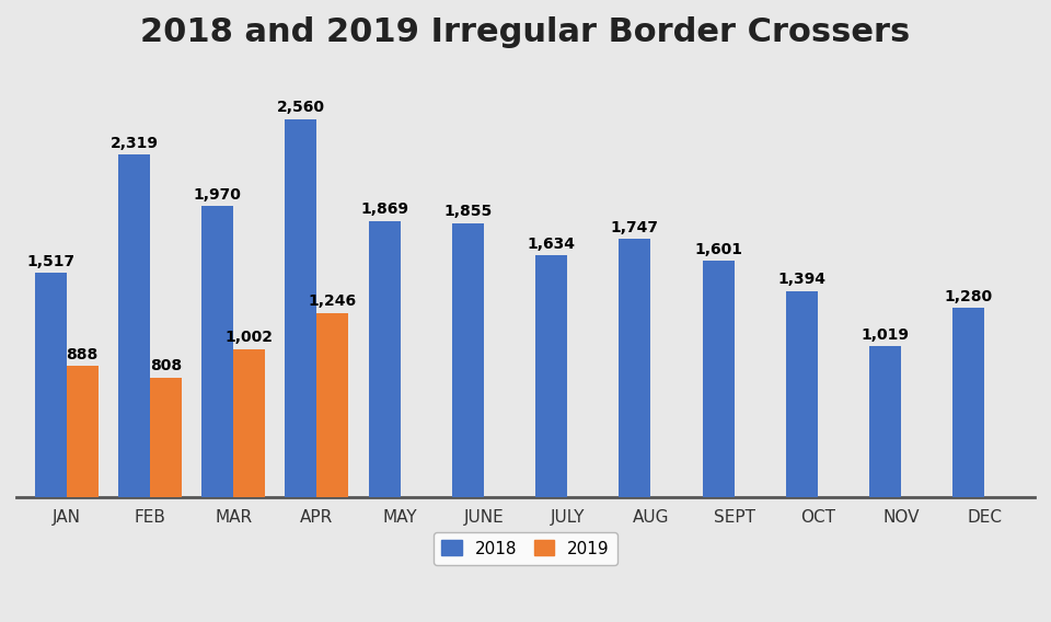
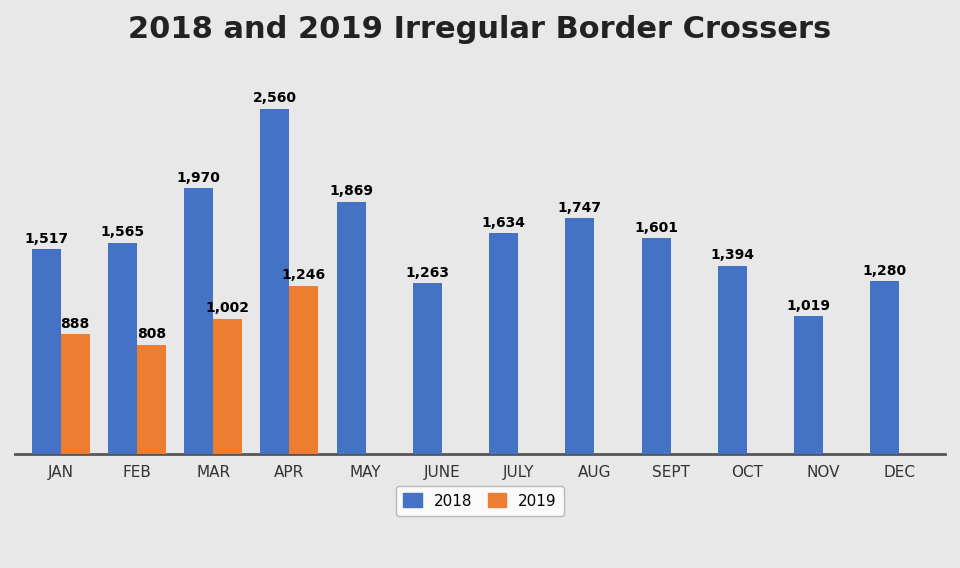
2018/FEB: 2,319 -> 1,565
2018/JUNE: 1,855 -> 1,263
